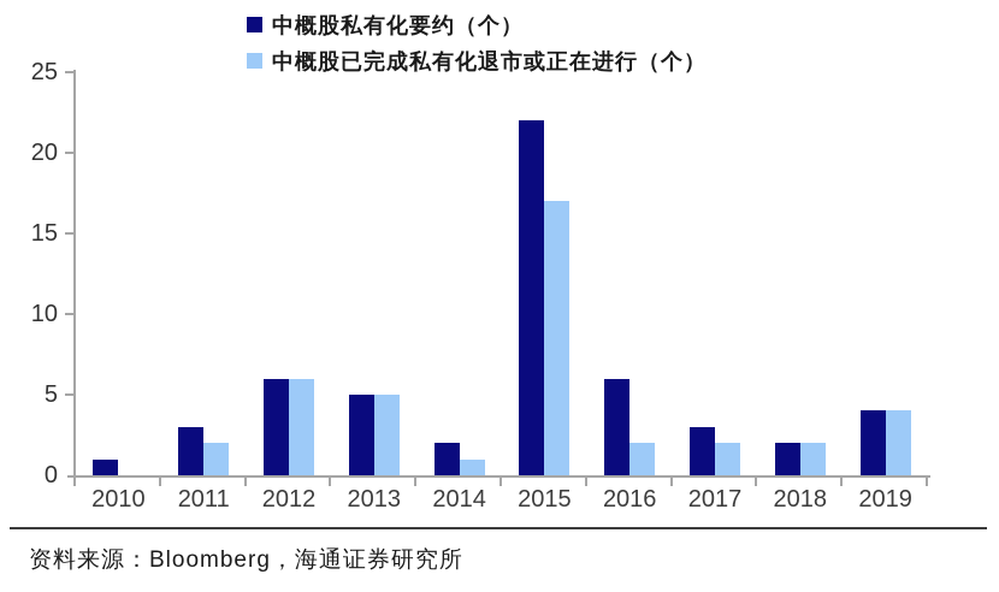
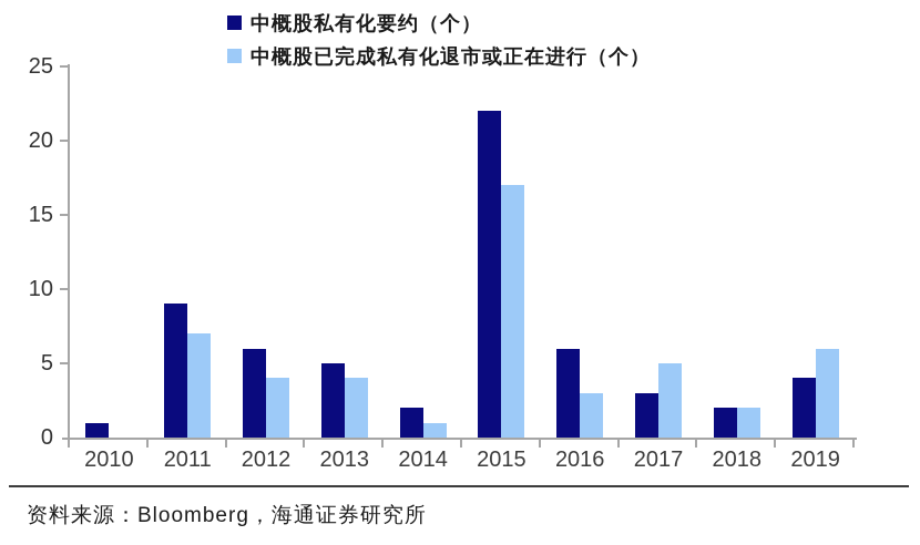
中概股私有化要约（个）/2011: 3 -> 9
中概股已完成私有化退市或正在进行（个）/2011: 2 -> 7
中概股已完成私有化退市或正在进行（个）/2012: 6 -> 4
中概股已完成私有化退市或正在进行（个）/2013: 5 -> 4
中概股已完成私有化退市或正在进行（个）/2016: 2 -> 3
中概股已完成私有化退市或正在进行（个）/2017: 2 -> 5
中概股已完成私有化退市或正在进行（个）/2019: 4 -> 6
